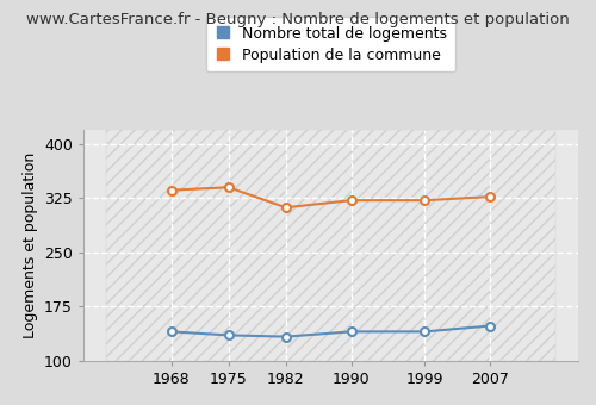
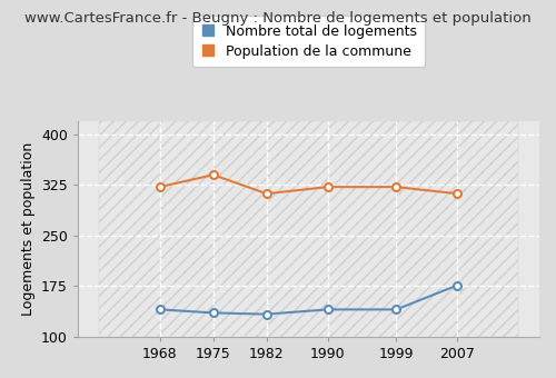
Population de la commune/1968: 336 -> 322
Nombre total de logements/2007: 148 -> 176
Population de la commune/2007: 327 -> 312
